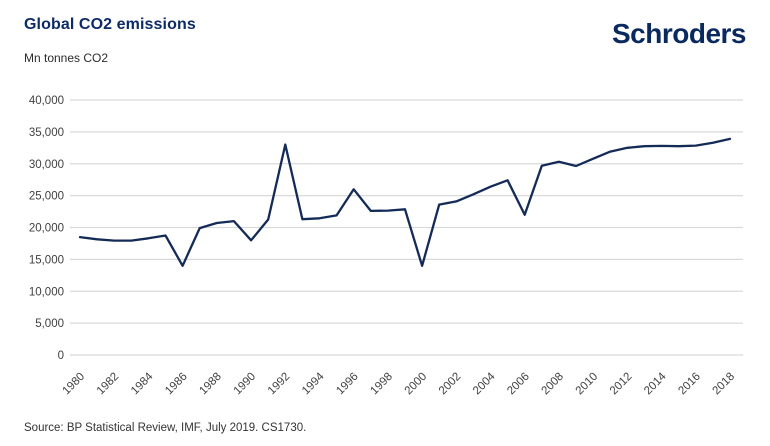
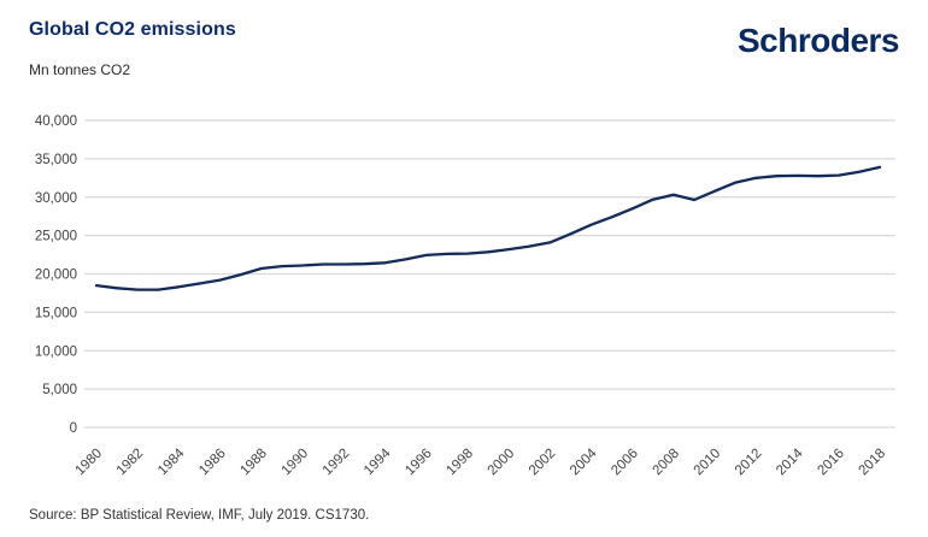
1986: 14000 -> 19000
1990: 18000 -> 21000
1992: 33000 -> 21000
1996: 26000 -> 22000
2000: 14000 -> 23000
2006: 22000 -> 28000
